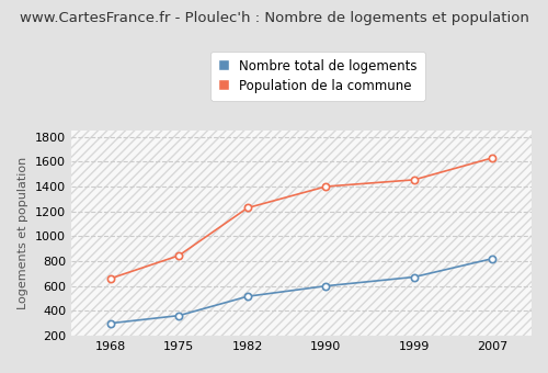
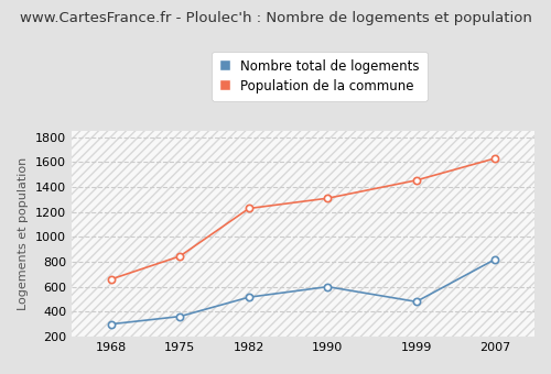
Population de la commune/1990: 1400 -> 1310
Nombre total de logements/1999: 670 -> 480
